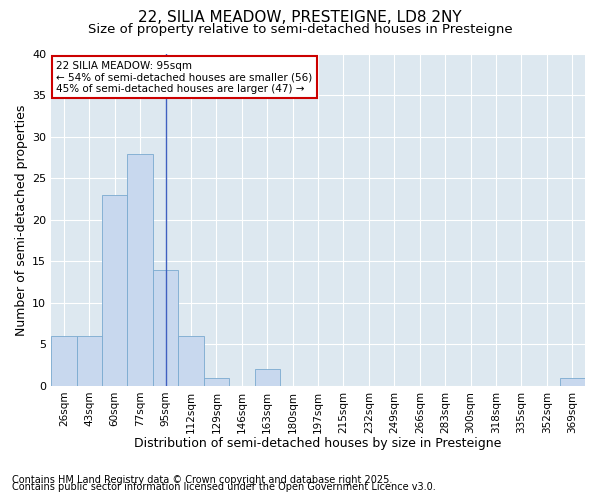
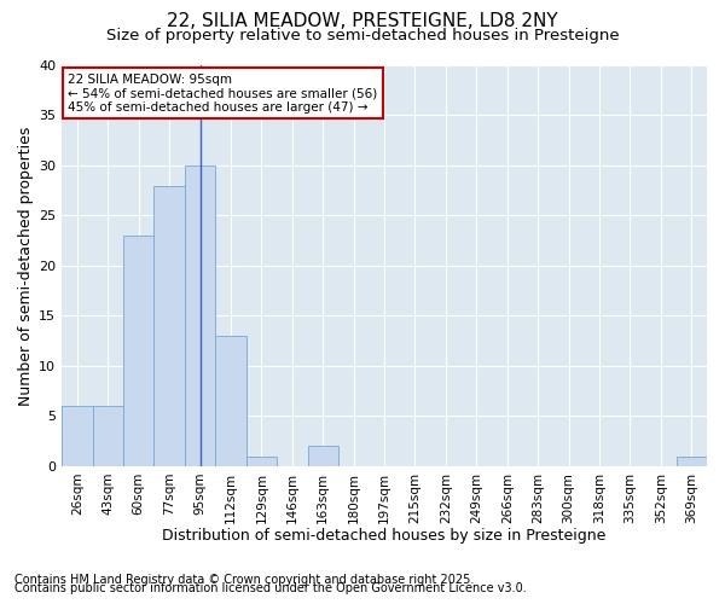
95sqm: 14 -> 30
112sqm: 6 -> 13
